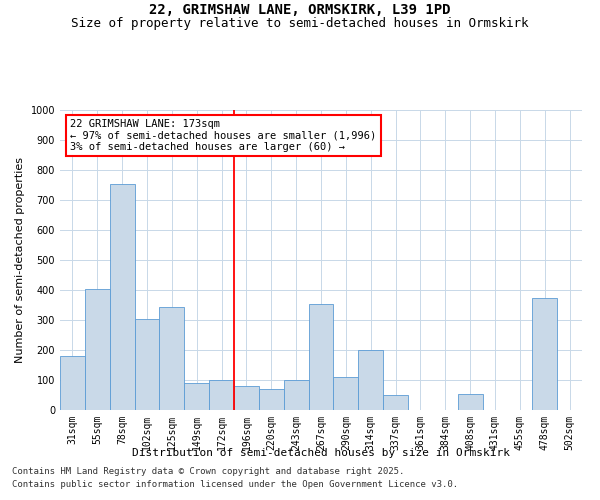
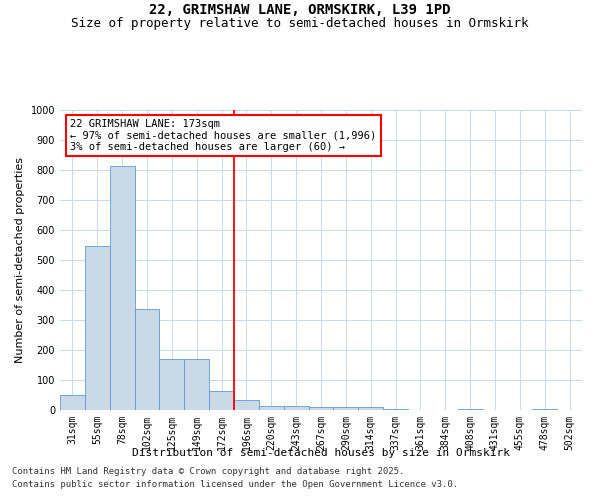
31sqm: 180 -> 50
55sqm: 405 -> 548
78sqm: 755 -> 815
102sqm: 305 -> 338
125sqm: 345 -> 170
149sqm: 90 -> 170
172sqm: 100 -> 65
196sqm: 80 -> 32
220sqm: 70 -> 15
243sqm: 100 -> 12
267sqm: 355 -> 10
290sqm: 110 -> 10
314sqm: 200 -> 10
337sqm: 50 -> 5
408sqm: 55 -> 5
478sqm: 375 -> 5
